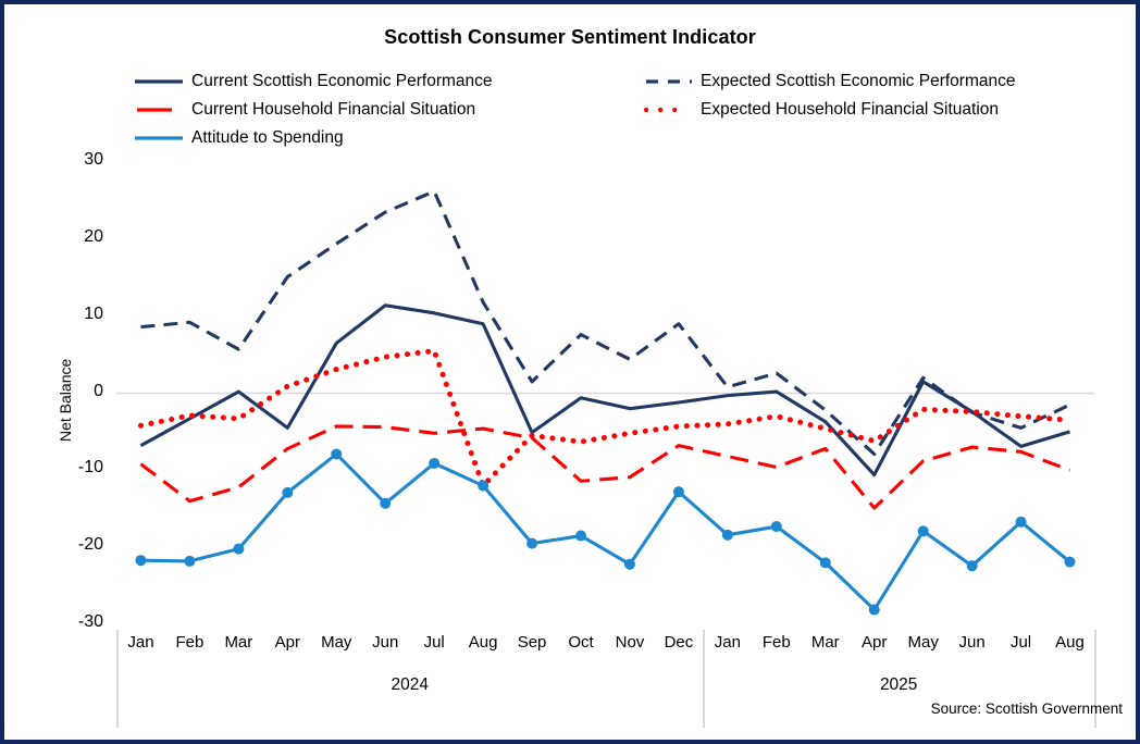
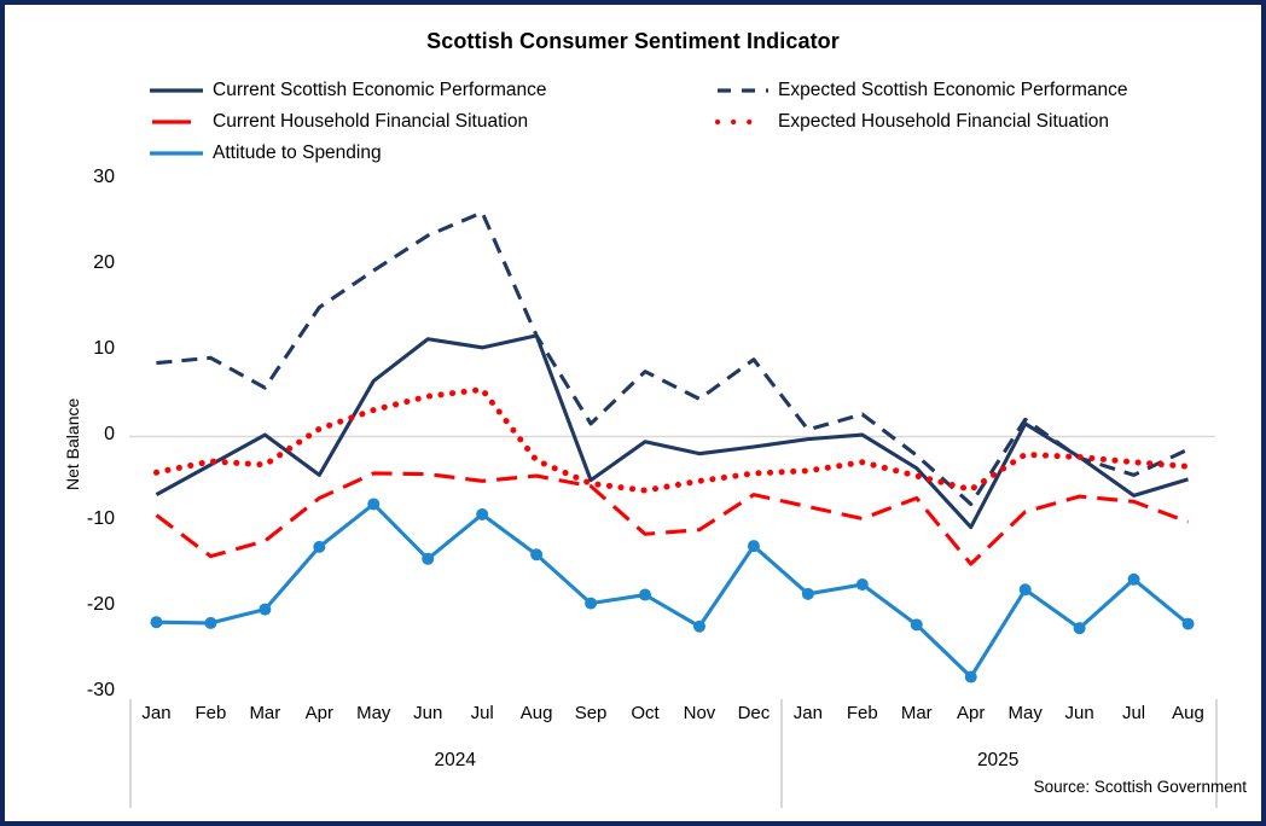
Current Scottish Economic Performance/Aug 2024: 9 -> 12
Expected Household Financial Situation/Aug 2024: -12 -> -3
Attitude to Spending/Aug 2024: -12 -> -14
